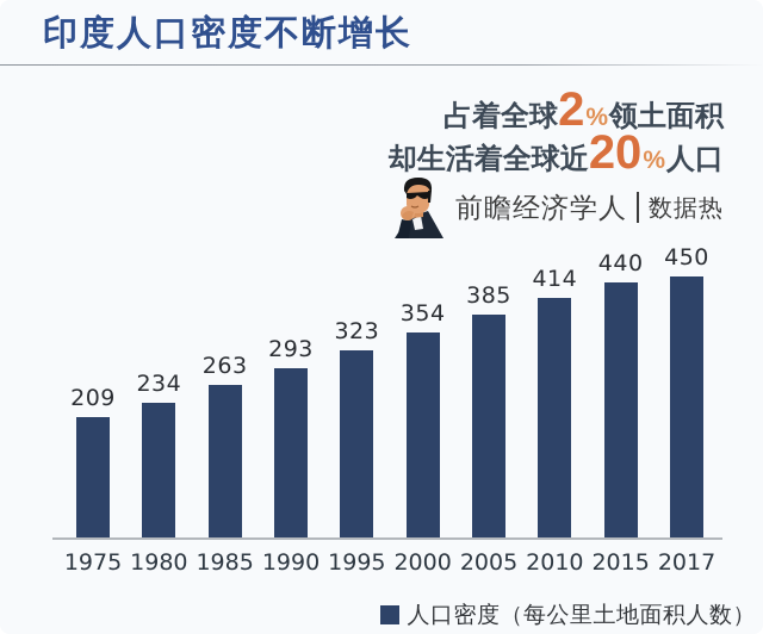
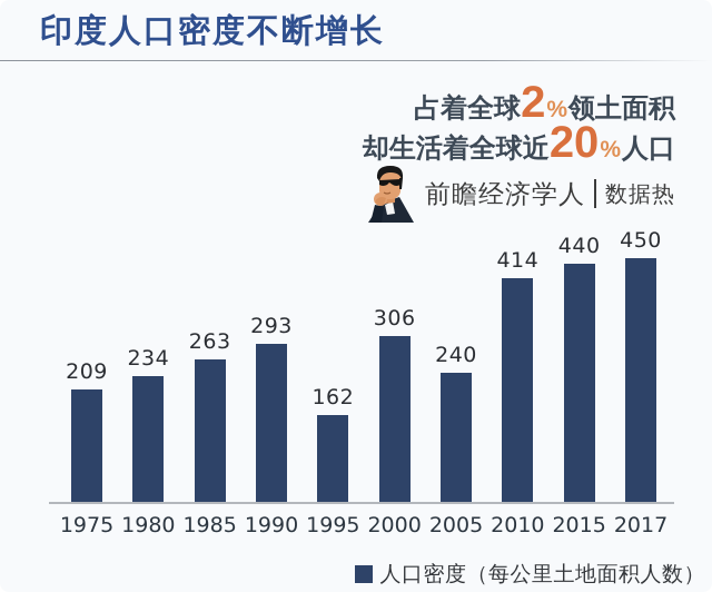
1995: 323 -> 162
2000: 354 -> 306
2005: 385 -> 240
